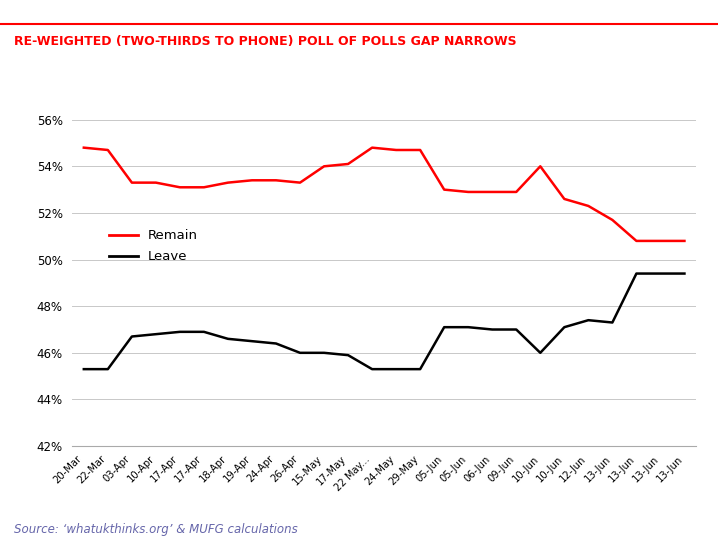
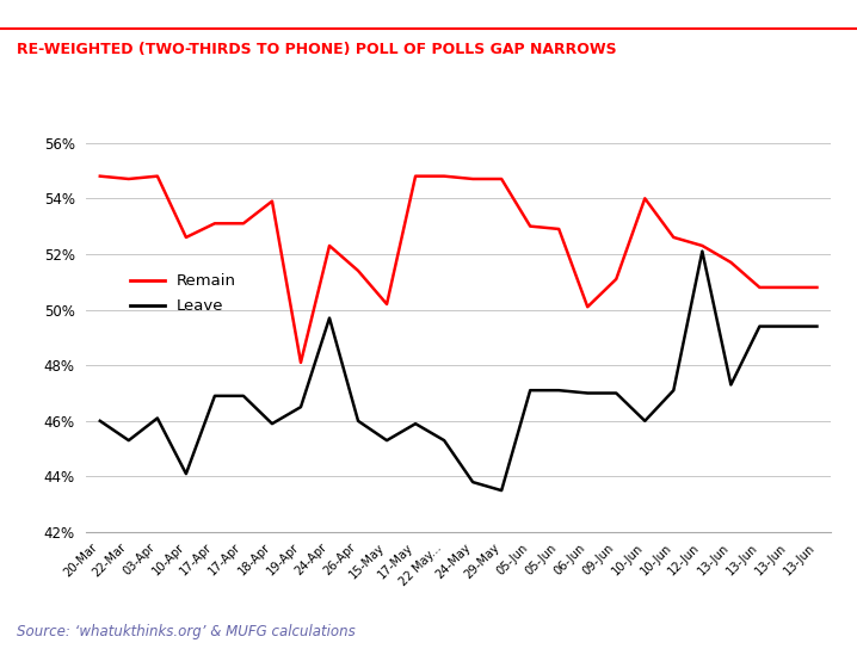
Leave/20-Mar: 45.3% -> 46.0%
Remain/03-Apr: 53.3% -> 54.8%
Leave/03-Apr: 46.7% -> 46.1%
Remain/10-Apr: 53.3% -> 52.6%
Leave/10-Apr: 46.8% -> 44.1%
Remain/18-Apr: 53.3% -> 53.9%
Leave/18-Apr: 46.6% -> 45.9%
Remain/19-Apr: 53.4% -> 48.1%
Remain/24-Apr: 53.4% -> 52.3%
Leave/24-Apr: 46.4% -> 49.7%
Remain/26-Apr: 53.3% -> 51.4%
Remain/15-May: 54.0% -> 50.2%
Leave/15-May: 46.0% -> 45.3%
Remain/17-May: 54.1% -> 54.8%
Leave/24-May: 45.3% -> 43.8%
Leave/29-May: 45.3% -> 43.5%
Remain/06-Jun: 52.9% -> 50.1%
Remain/09-Jun: 52.9% -> 51.1%
Leave/12-Jun: 47.4% -> 52.1%
